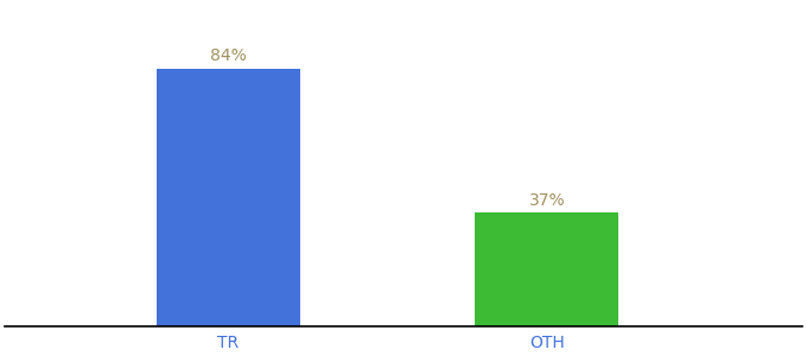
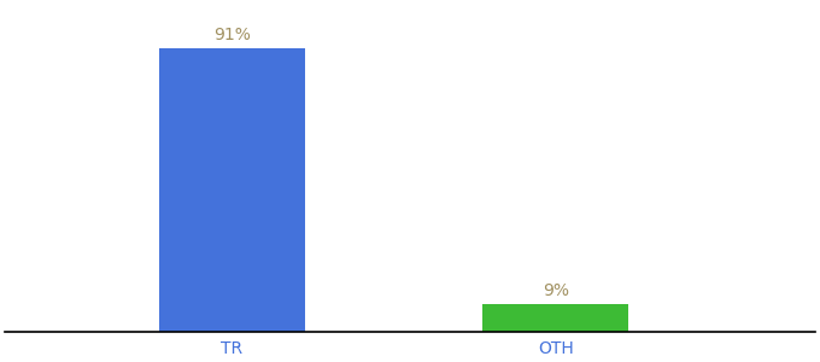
TR: 84% -> 91%
OTH: 37% -> 9%
